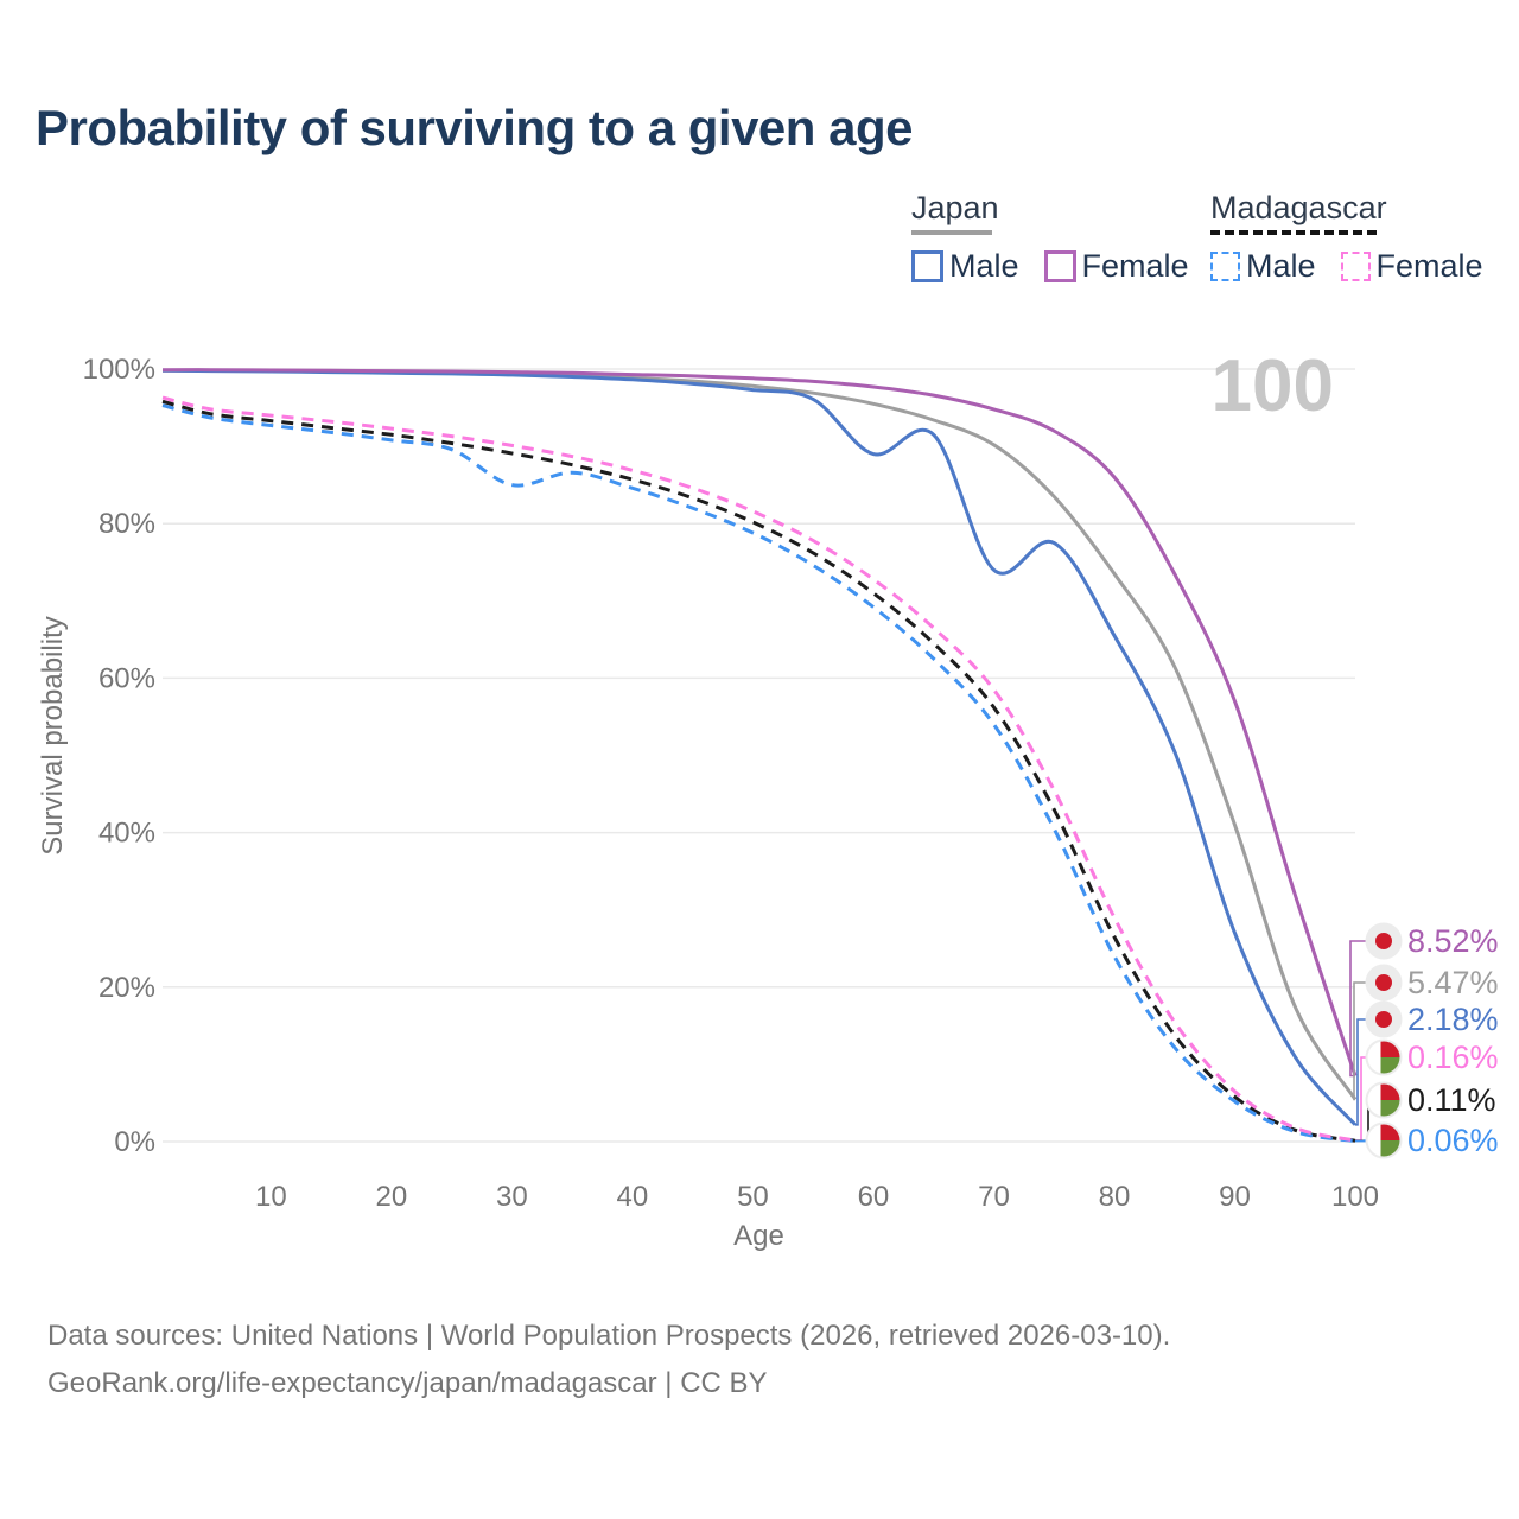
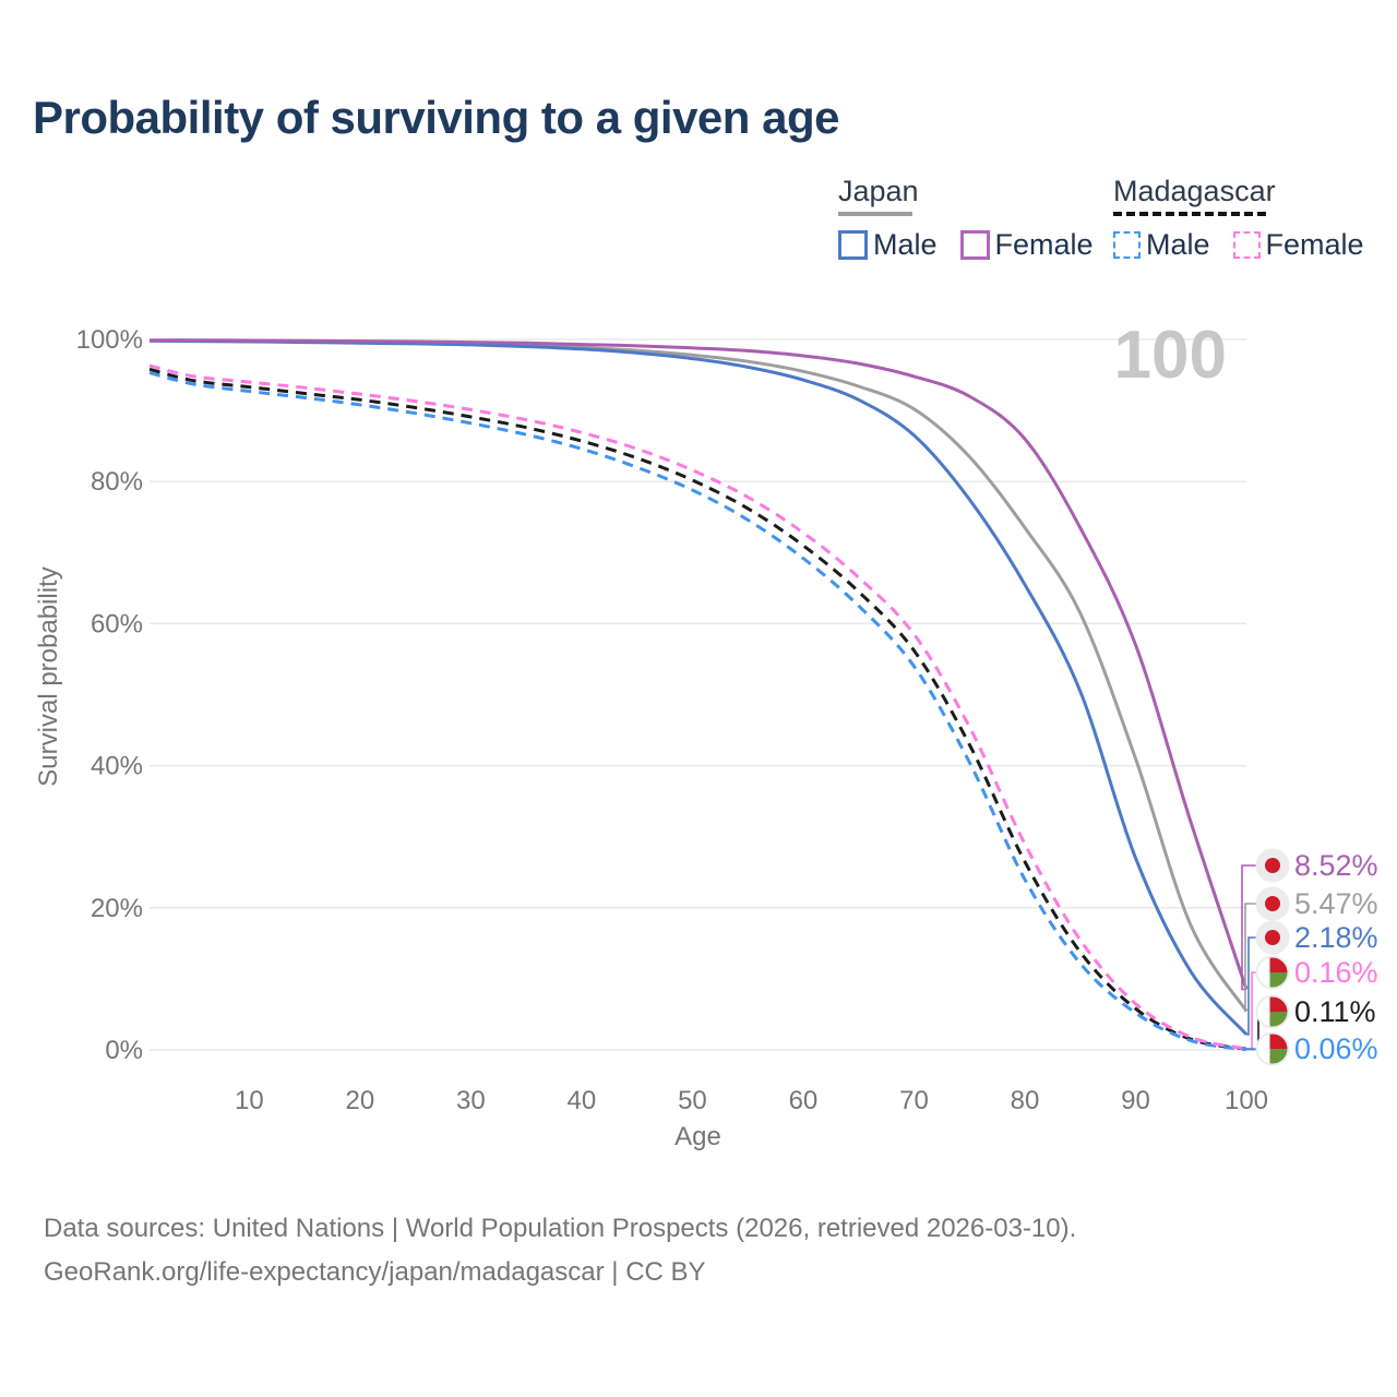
Madagascar Male/30: 85% -> 88%
Japan Male/60: 89% -> 94%
Japan Male/70: 74% -> 86%
